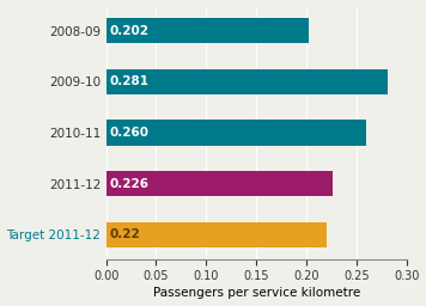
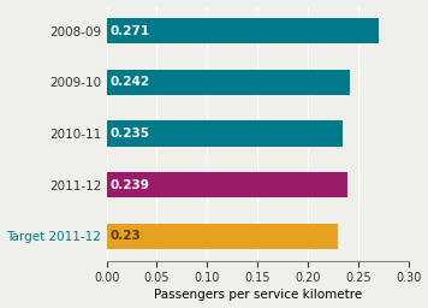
2008-09: 0.202 -> 0.271
2009-10: 0.281 -> 0.242
2010-11: 0.260 -> 0.235
2011-12: 0.226 -> 0.239
Target 2011-12: 0.22 -> 0.23
